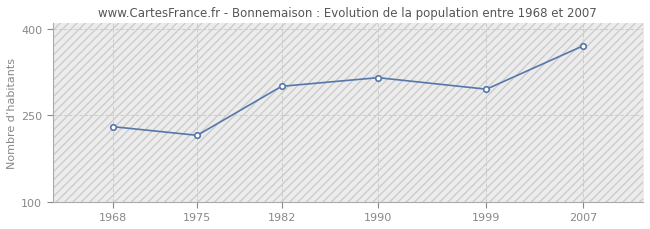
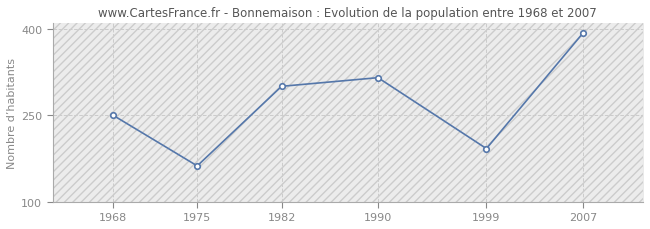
1968: 230 -> 250
1975: 215 -> 162
1999: 295 -> 192
2007: 370 -> 392
